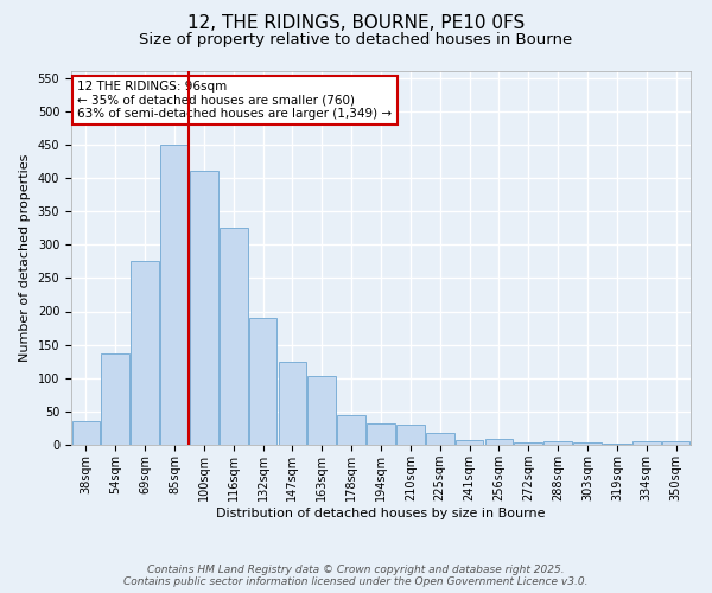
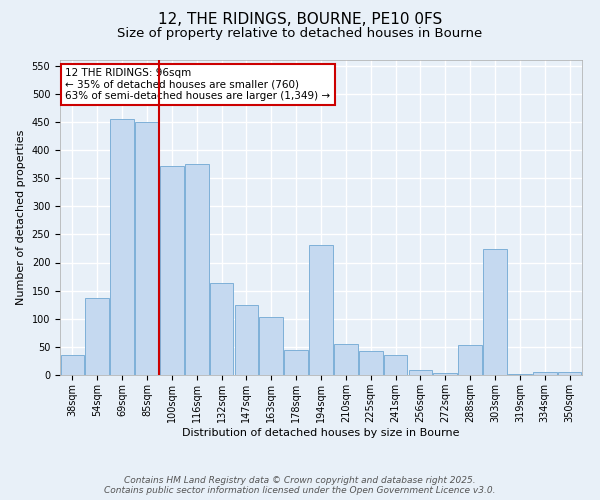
69sqm: 275 -> 456
100sqm: 410 -> 372
116sqm: 325 -> 376
132sqm: 190 -> 164
194sqm: 32 -> 232
210sqm: 30 -> 56
225sqm: 18 -> 42
241sqm: 8 -> 36
288sqm: 5 -> 54
303sqm: 3 -> 224
